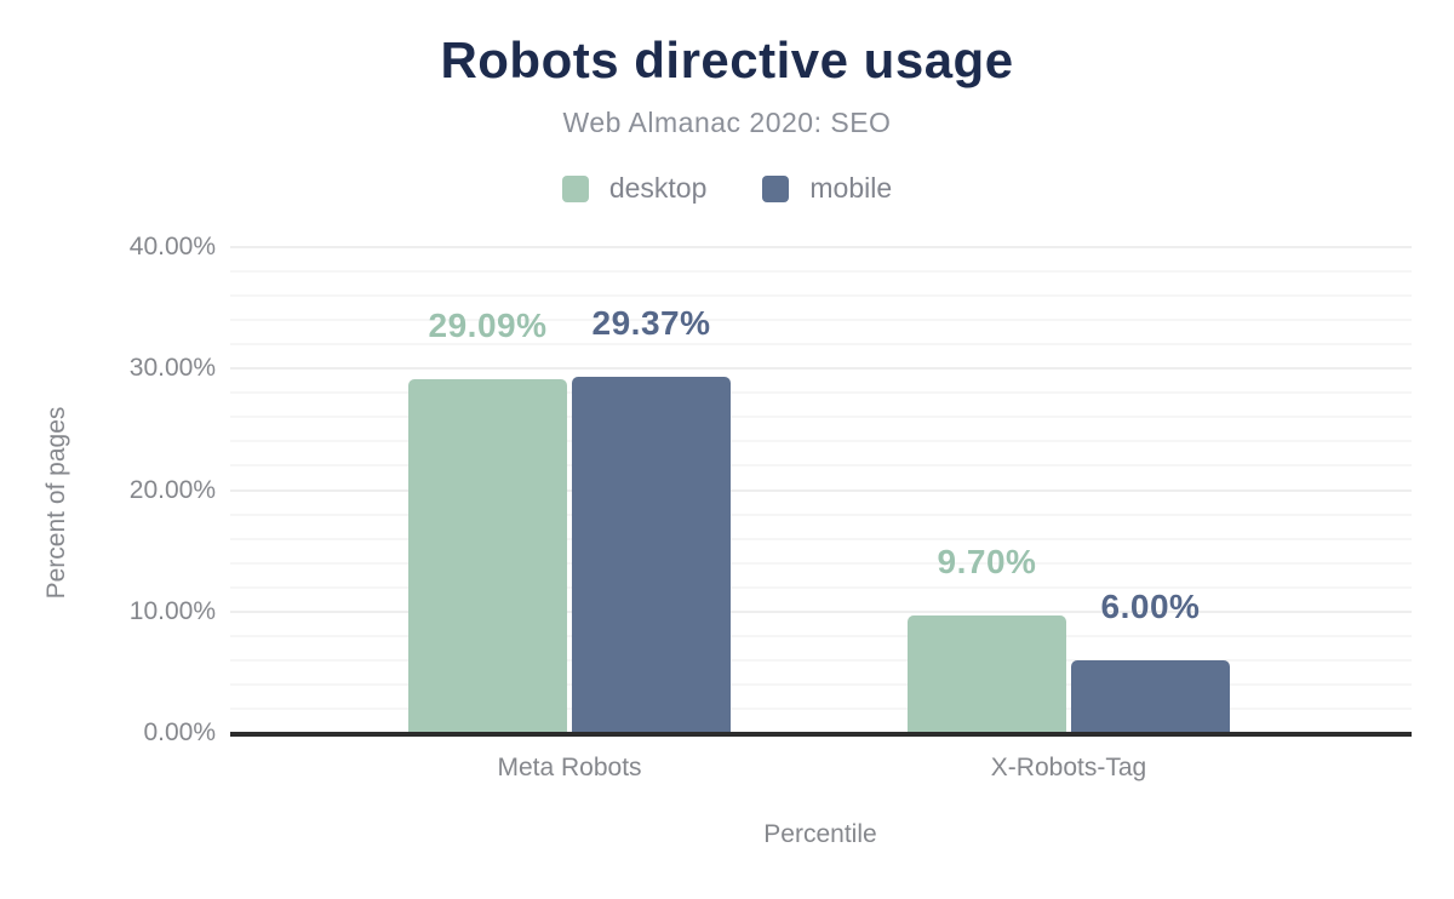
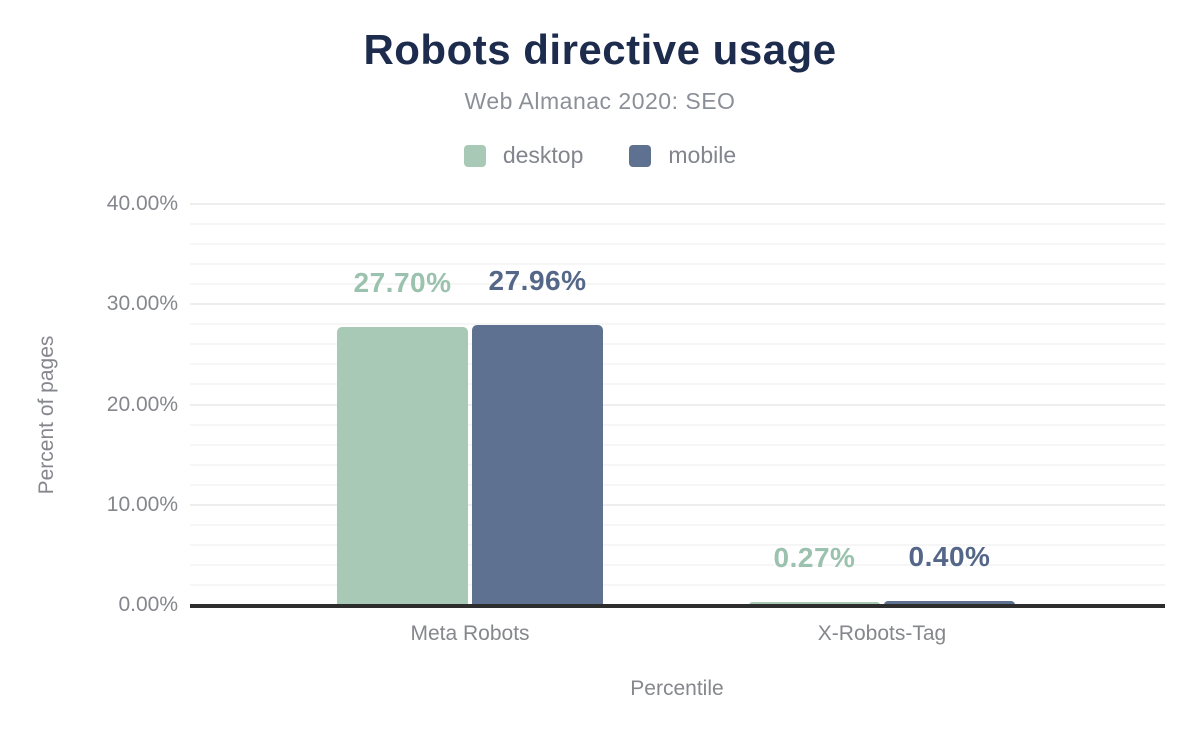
desktop/Meta Robots: 29.09% -> 27.70%
mobile/Meta Robots: 29.37% -> 27.96%
desktop/X-Robots-Tag: 9.70% -> 0.27%
mobile/X-Robots-Tag: 6.00% -> 0.40%
